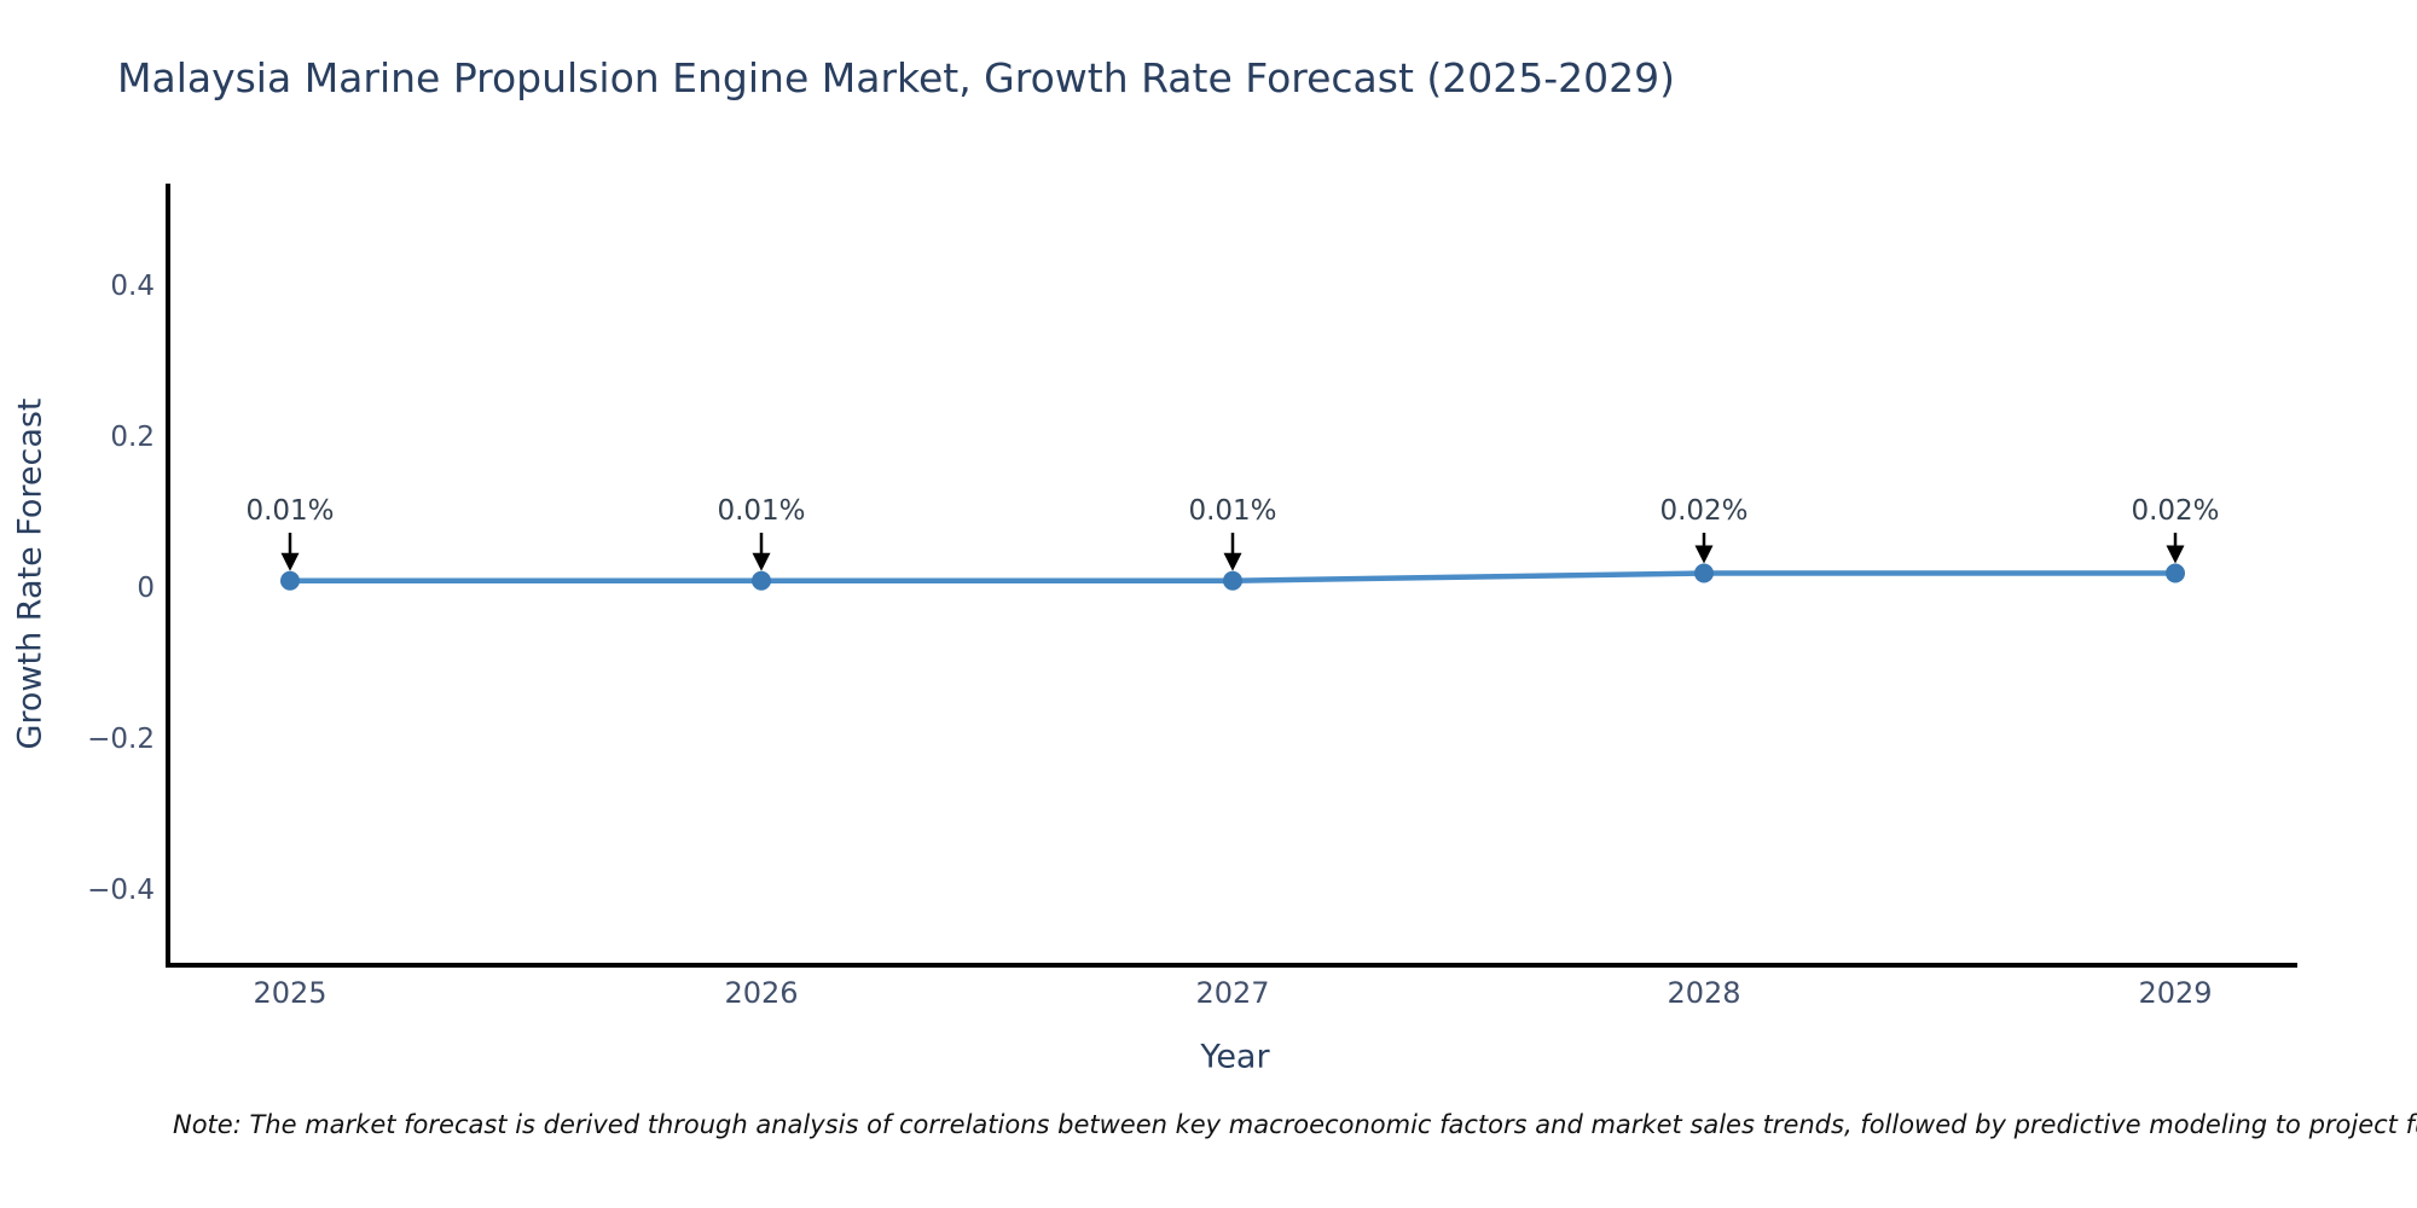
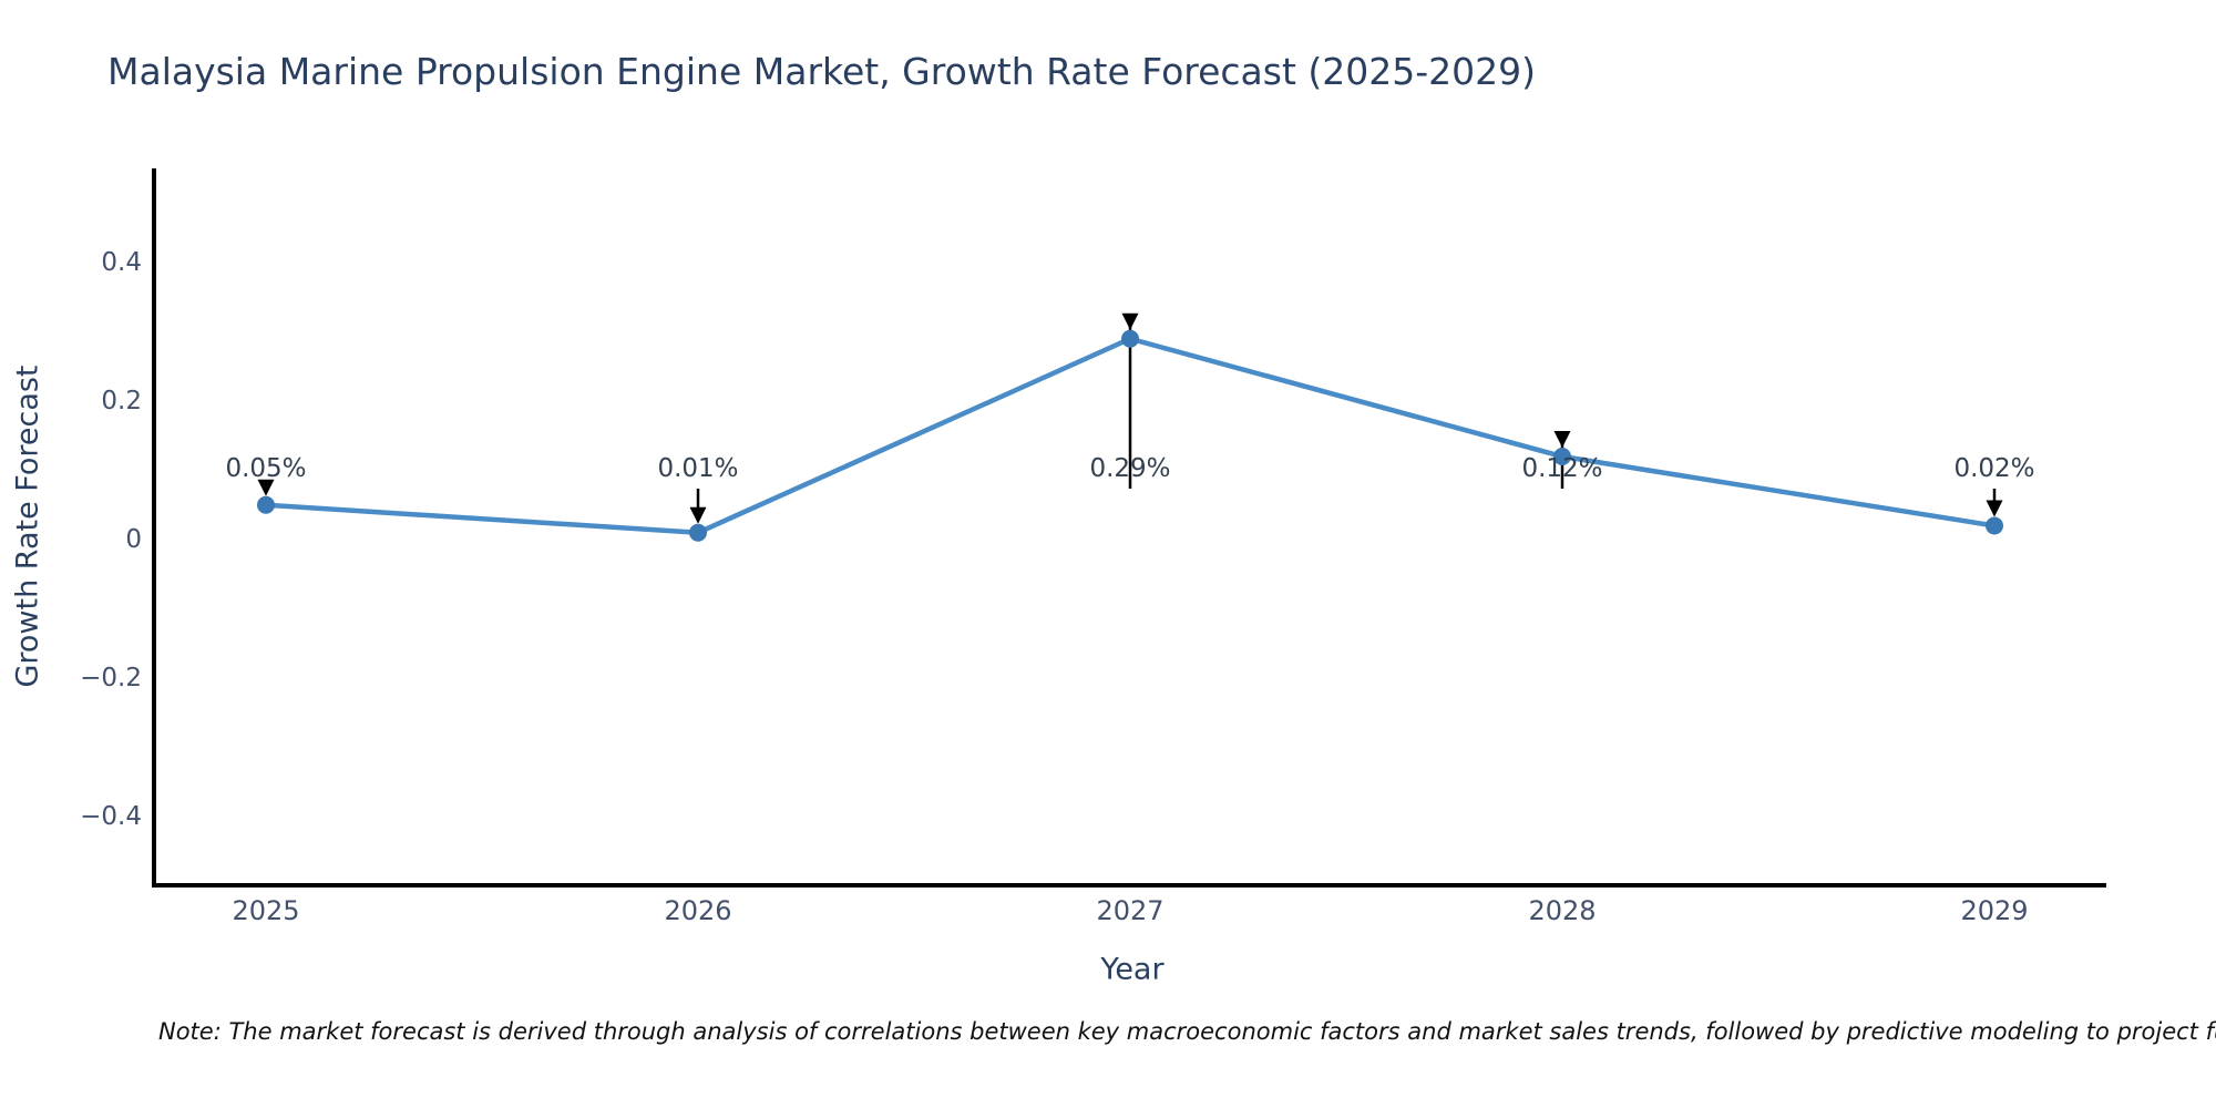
2025: 0.01% -> 0.05%
2027: 0.01% -> 0.29%
2028: 0.02% -> 0.12%
